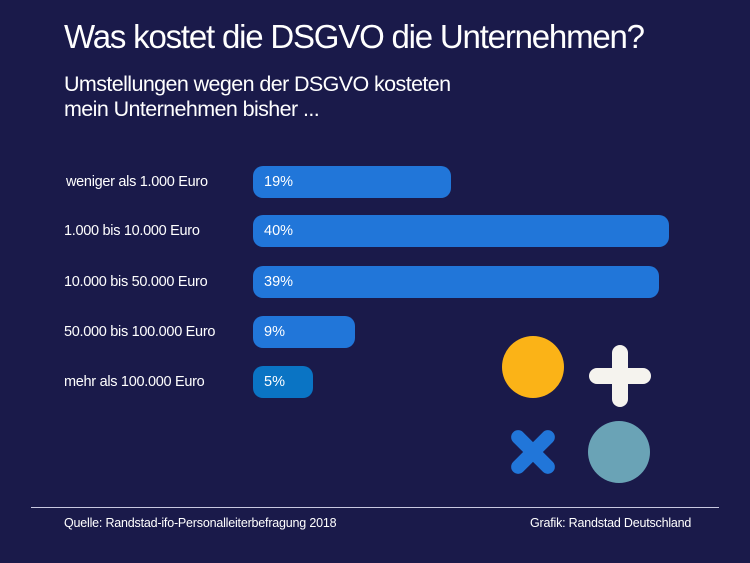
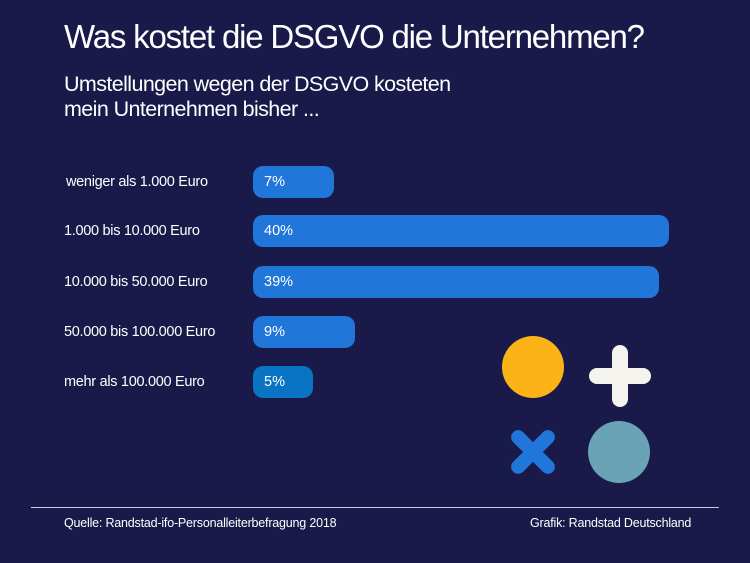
weniger als 1.000 Euro: 19% -> 7%
